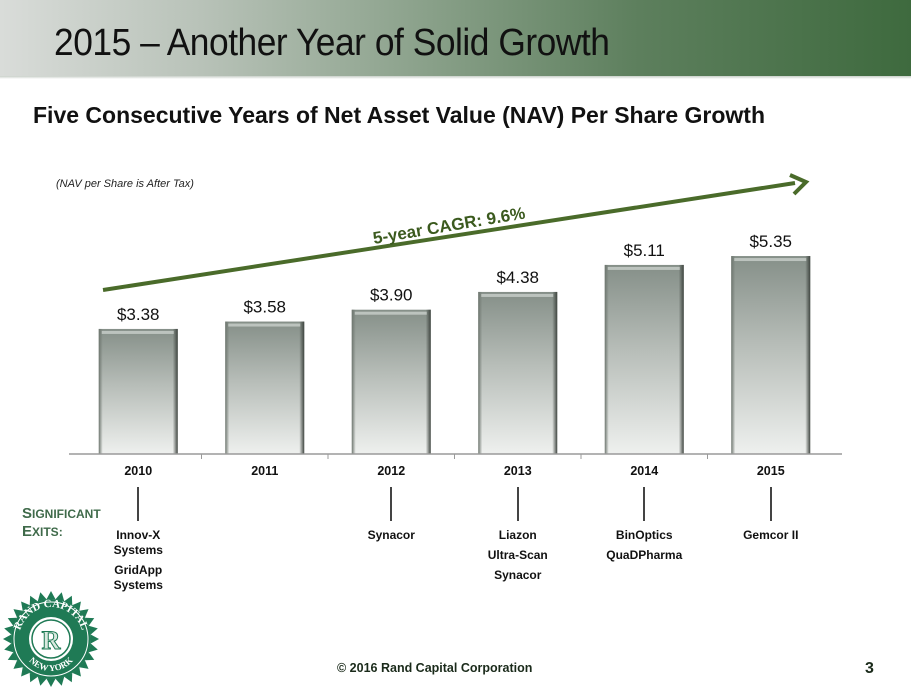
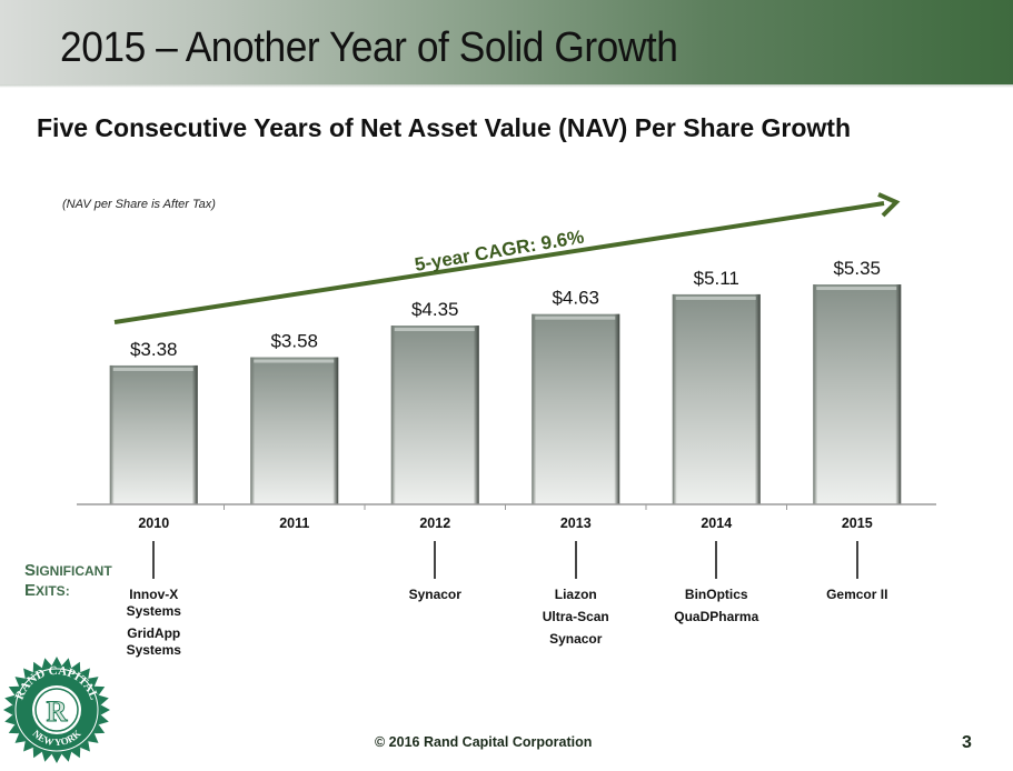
2012: $3.90 -> $4.35
2013: $4.38 -> $4.63
